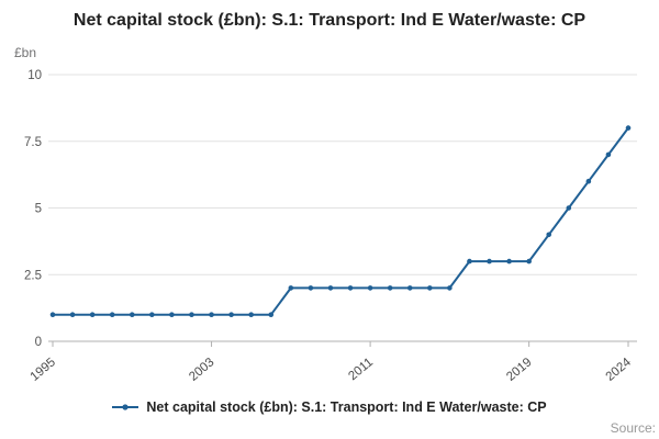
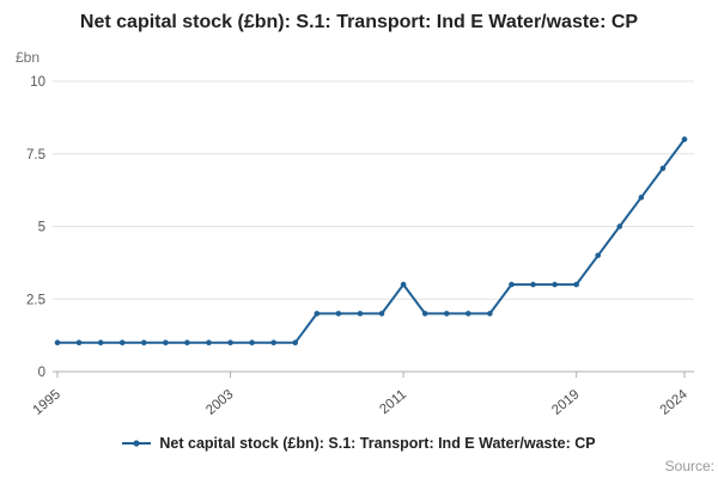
2011: 2 -> 3
